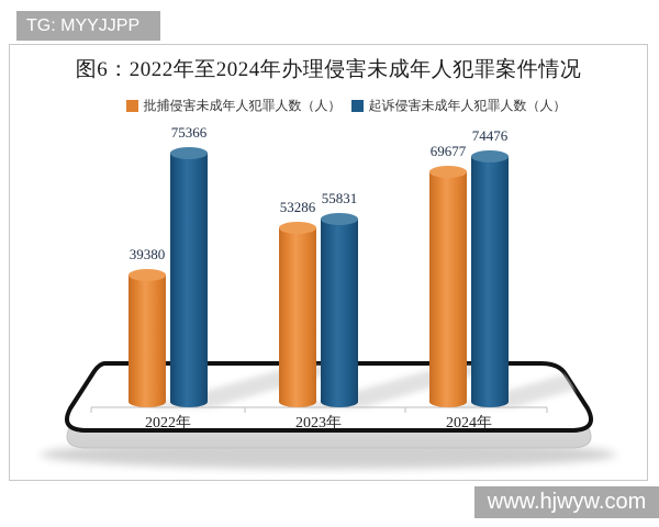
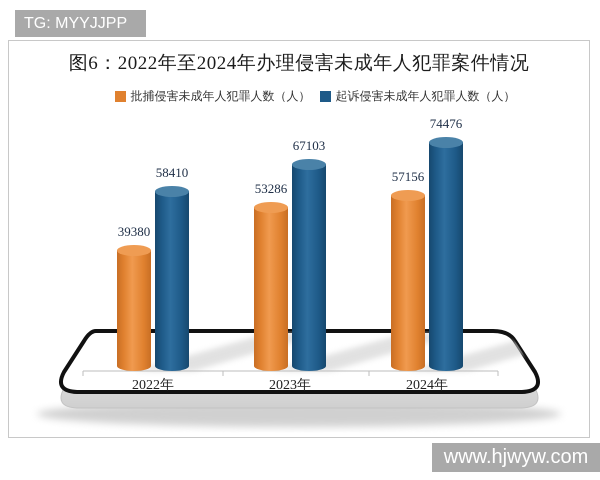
起诉侵害未成年人犯罪人数（人）/2022年: 75366 -> 58410
起诉侵害未成年人犯罪人数（人）/2023年: 55831 -> 67103
批捕侵害未成年人犯罪人数（人）/2024年: 69677 -> 57156
